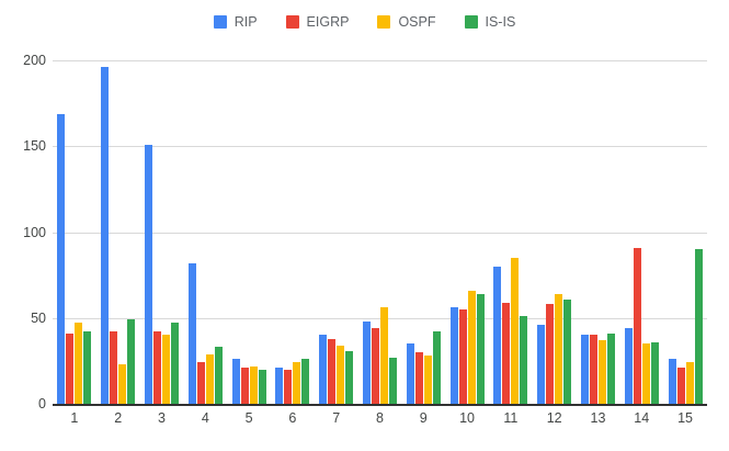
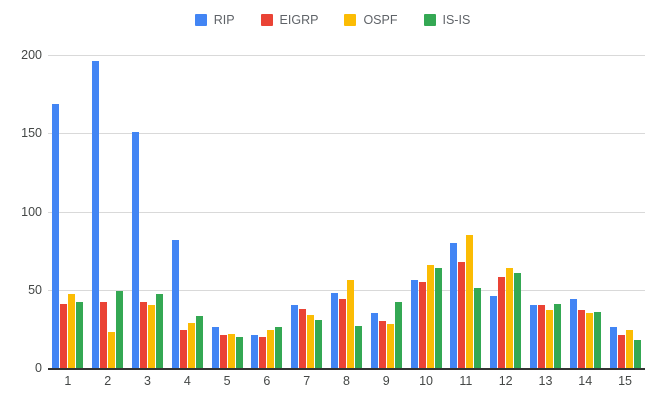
EIGRP/11: 59 -> 68
EIGRP/14: 91 -> 37
IS-IS/15: 90 -> 18
